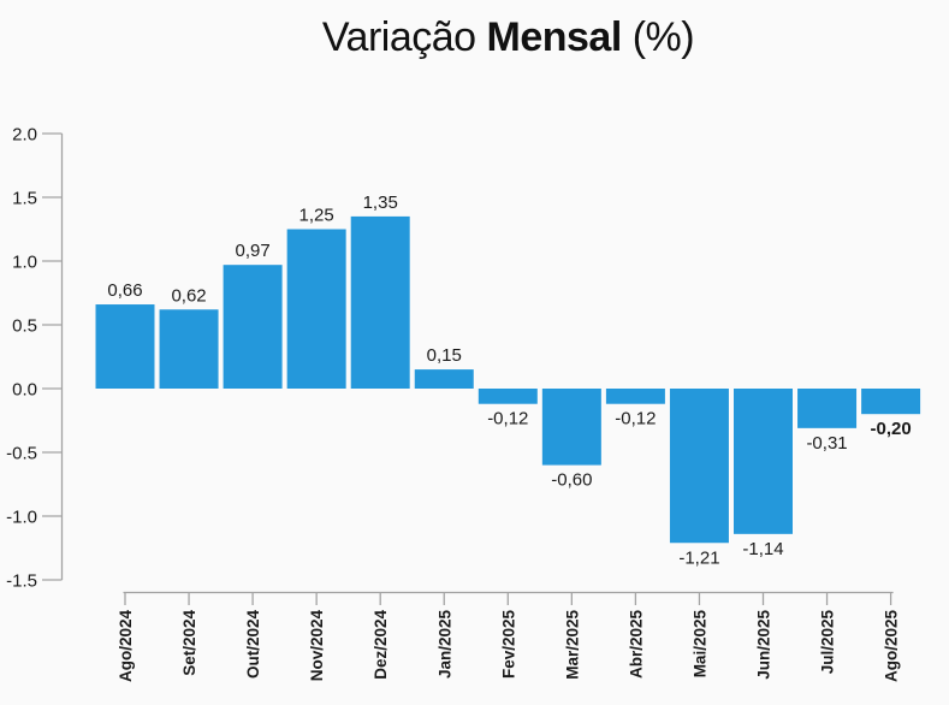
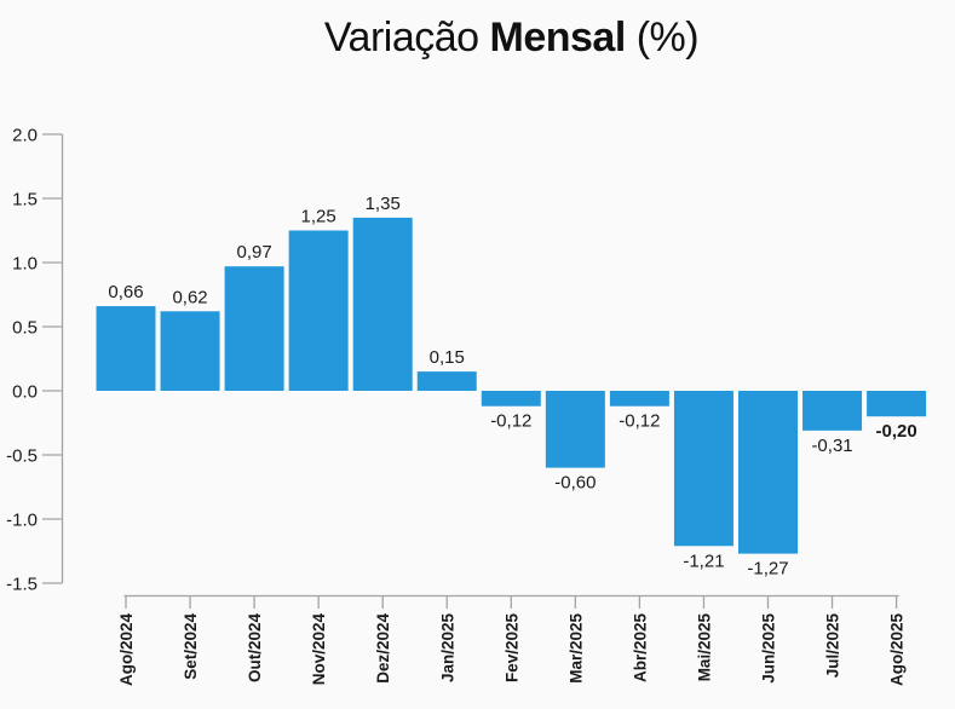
Jun/2025: -1,14 -> -1,27
